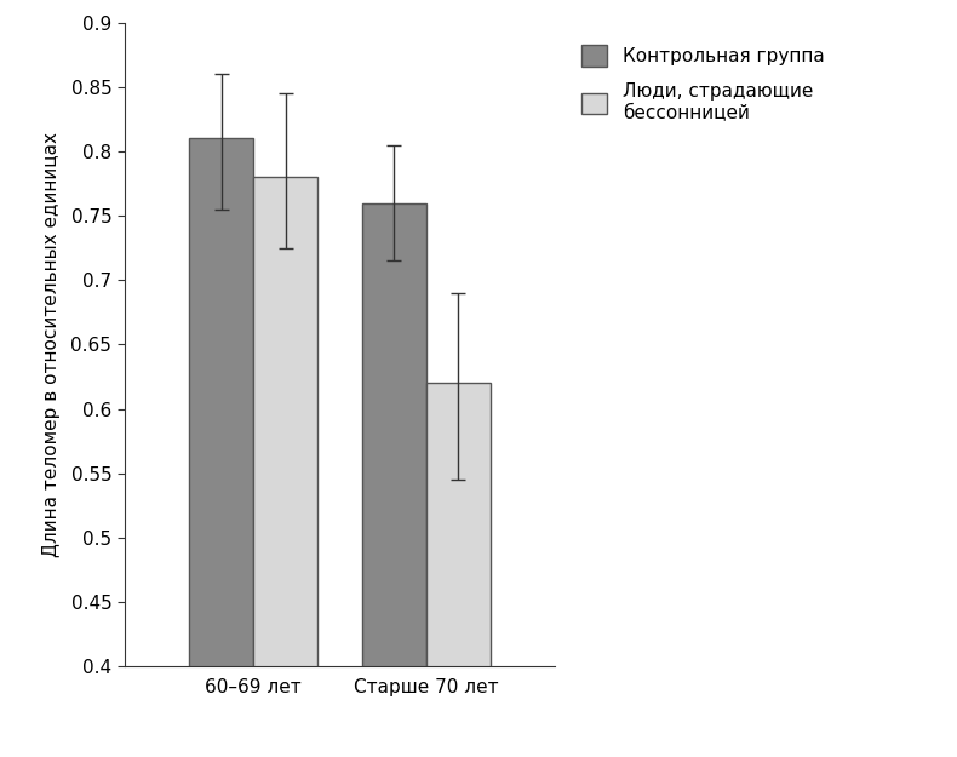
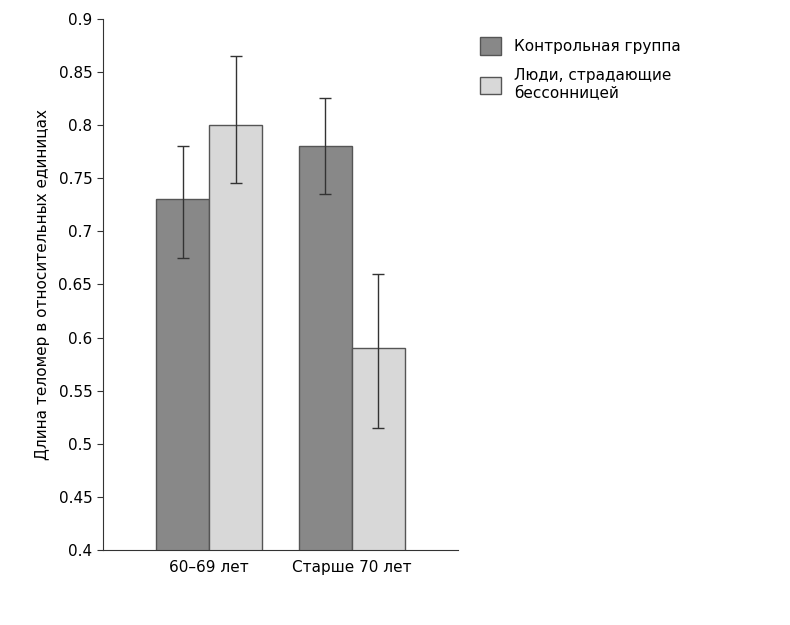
Контрольная группа/60–69 лет: 0.81 -> 0.73
Люди, страдающие бессонницей/60–69 лет: 0.78 -> 0.80
Контрольная группа/Старше 70 лет: 0.76 -> 0.78
Люди, страдающие бессонницей/Старше 70 лет: 0.62 -> 0.59
